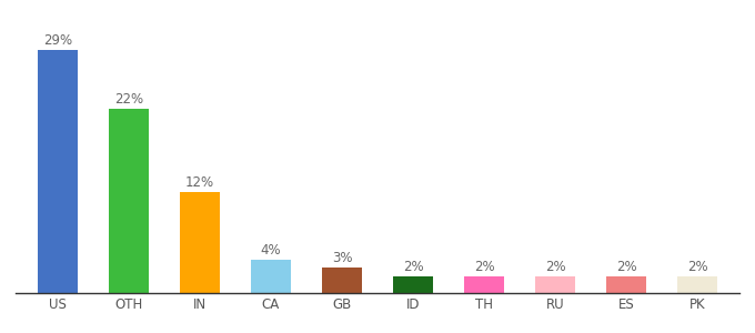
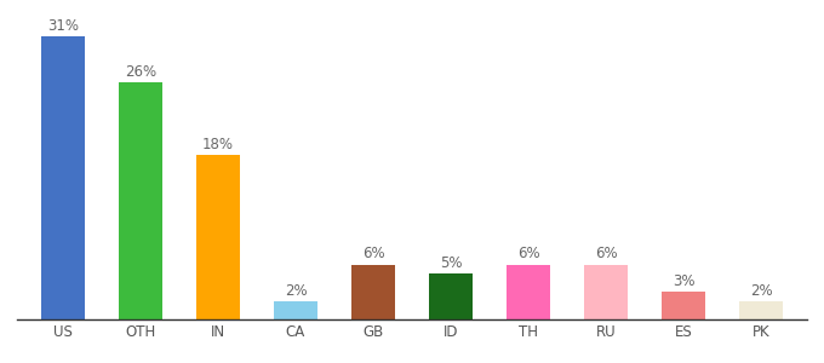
US: 29% -> 31%
OTH: 22% -> 26%
IN: 12% -> 18%
CA: 4% -> 2%
GB: 3% -> 6%
ID: 2% -> 5%
TH: 2% -> 6%
RU: 2% -> 6%
ES: 2% -> 3%
